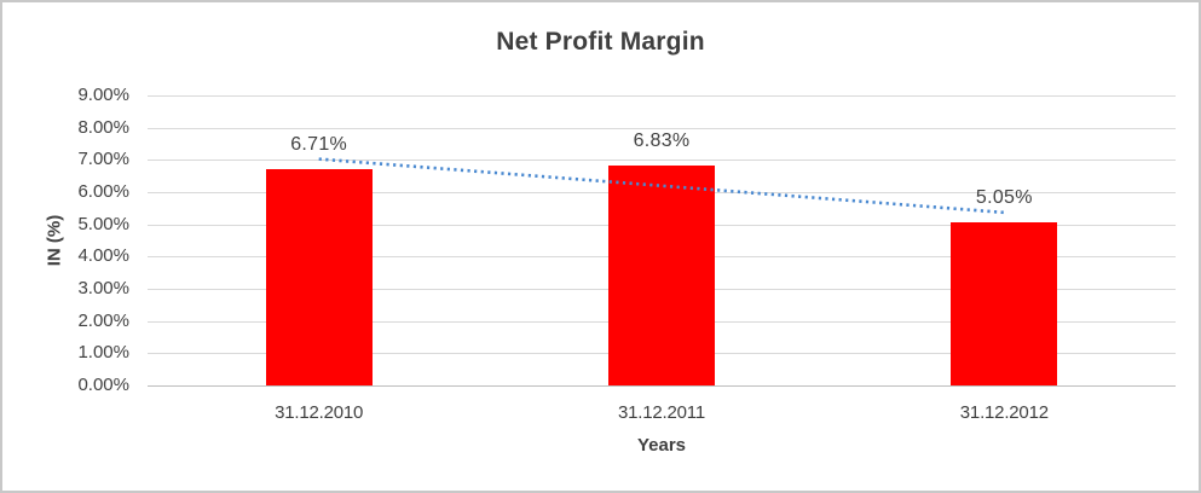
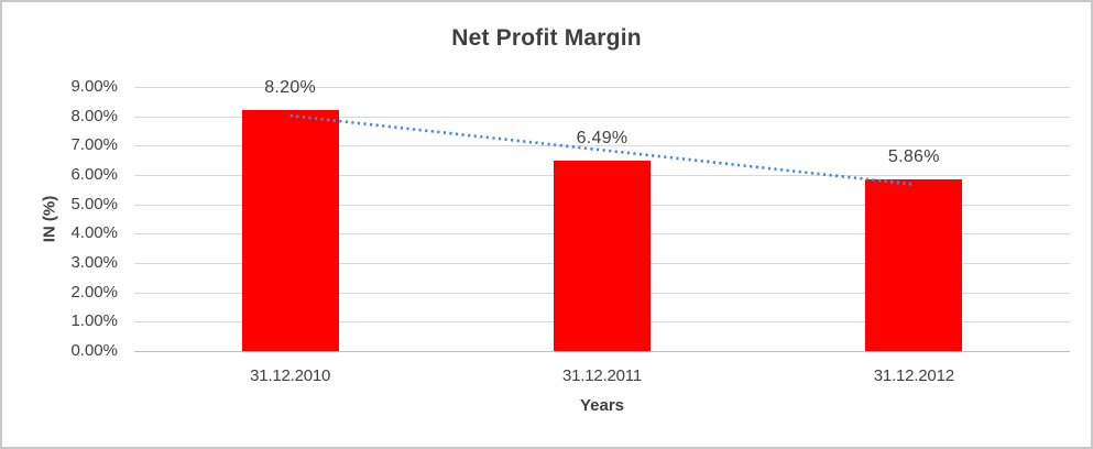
31.12.2010: 6.71% -> 8.20%
31.12.2011: 6.83% -> 6.49%
31.12.2012: 5.05% -> 5.86%
